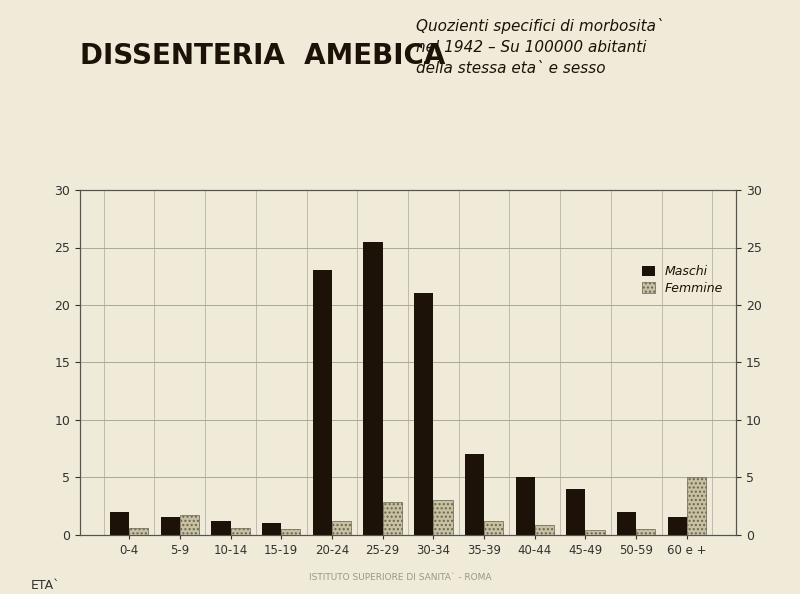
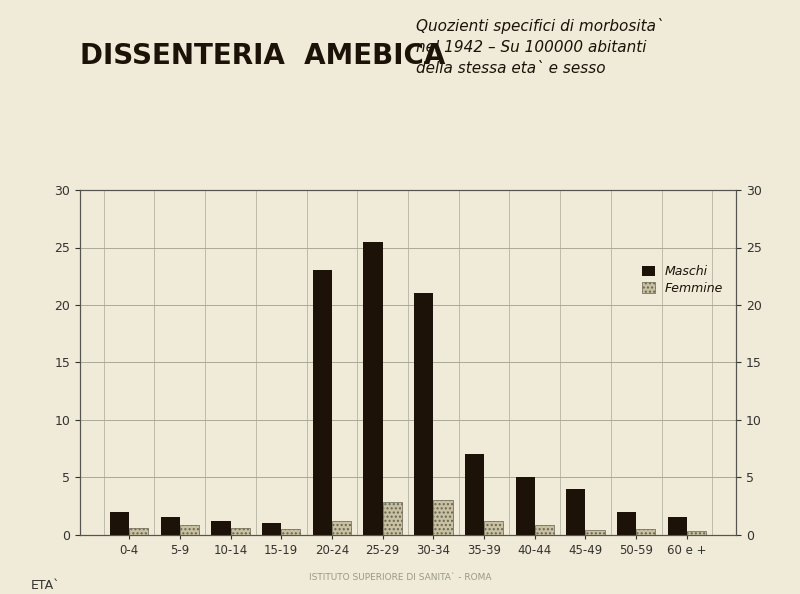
Femmine/5-9: 1.7 -> 0.8
Femmine/60 e +: 5.0 -> 0.3
